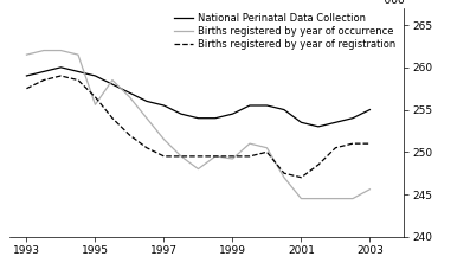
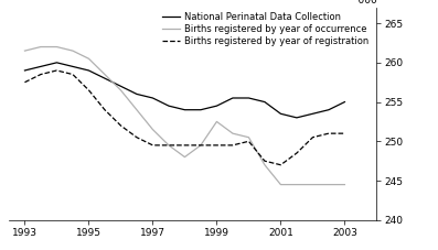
Births registered by year of occurrence/1995: 255.6 -> 260.5
Births registered by year of occurrence/1999: 249.2 -> 252.5
Births registered by year of occurrence/2003: 245.6 -> 244.5
